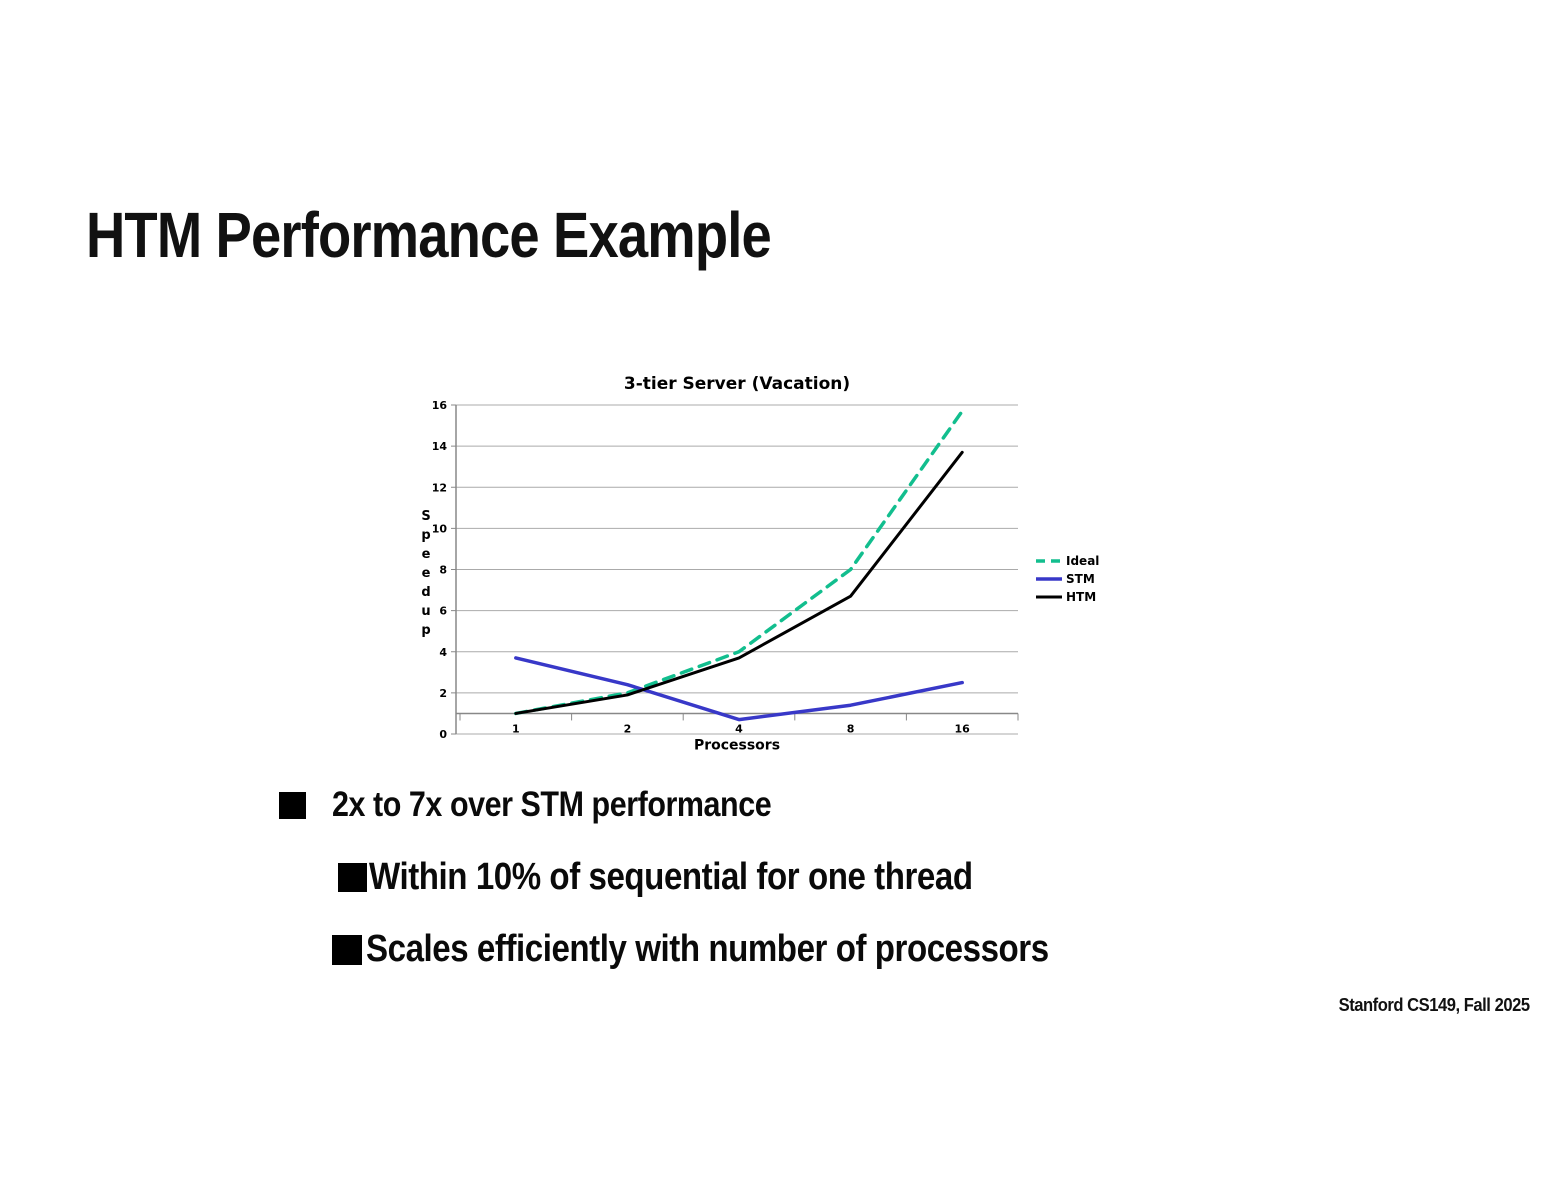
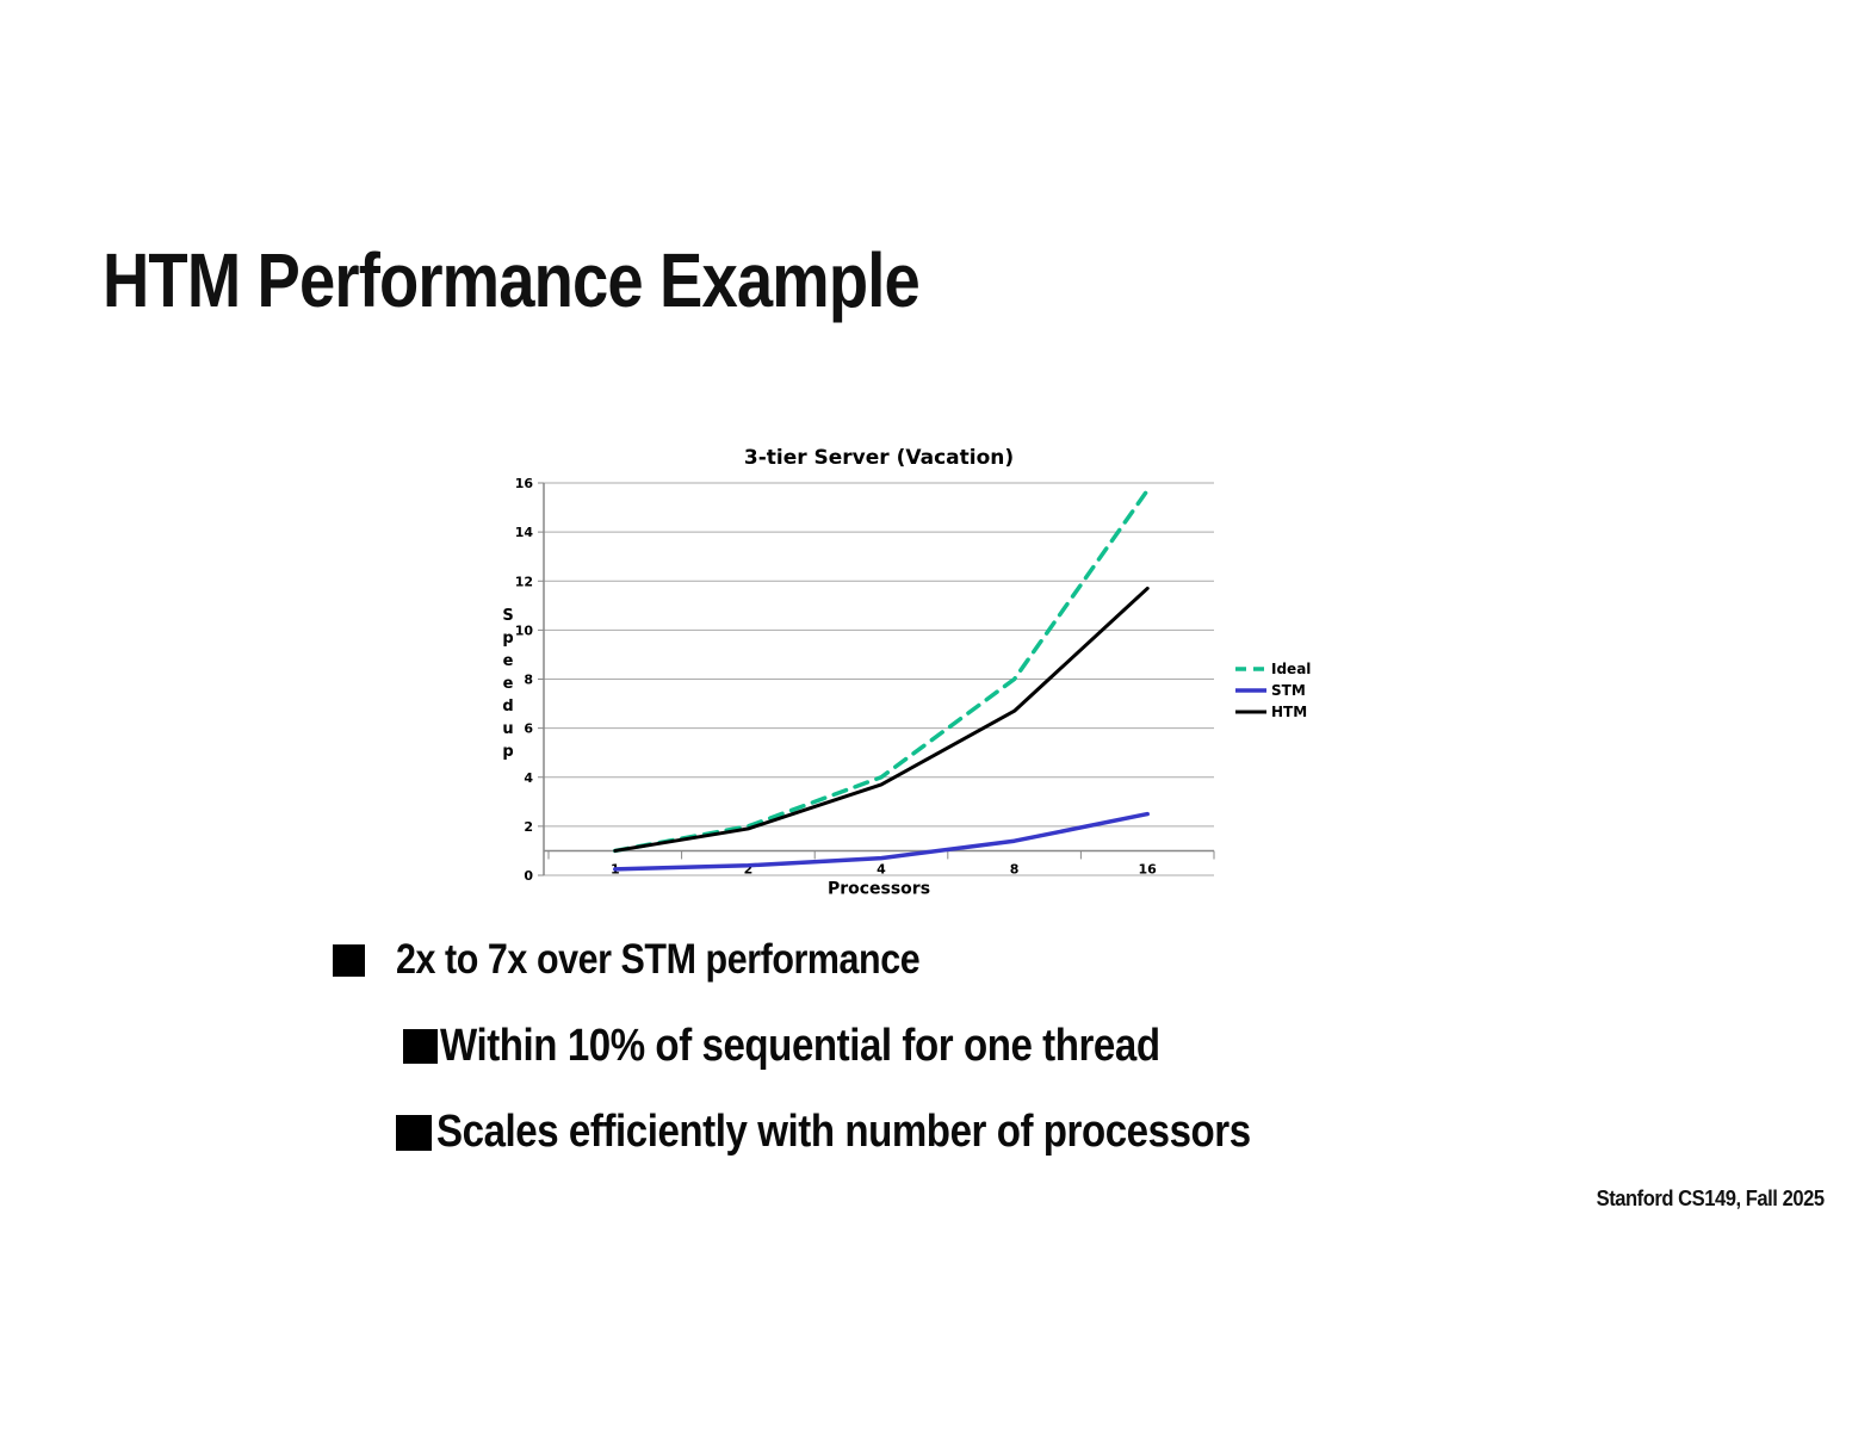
STM/1: 3.7 -> 0.2
STM/2: 2.4 -> 0.4
HTM/16: 13.7 -> 11.7
